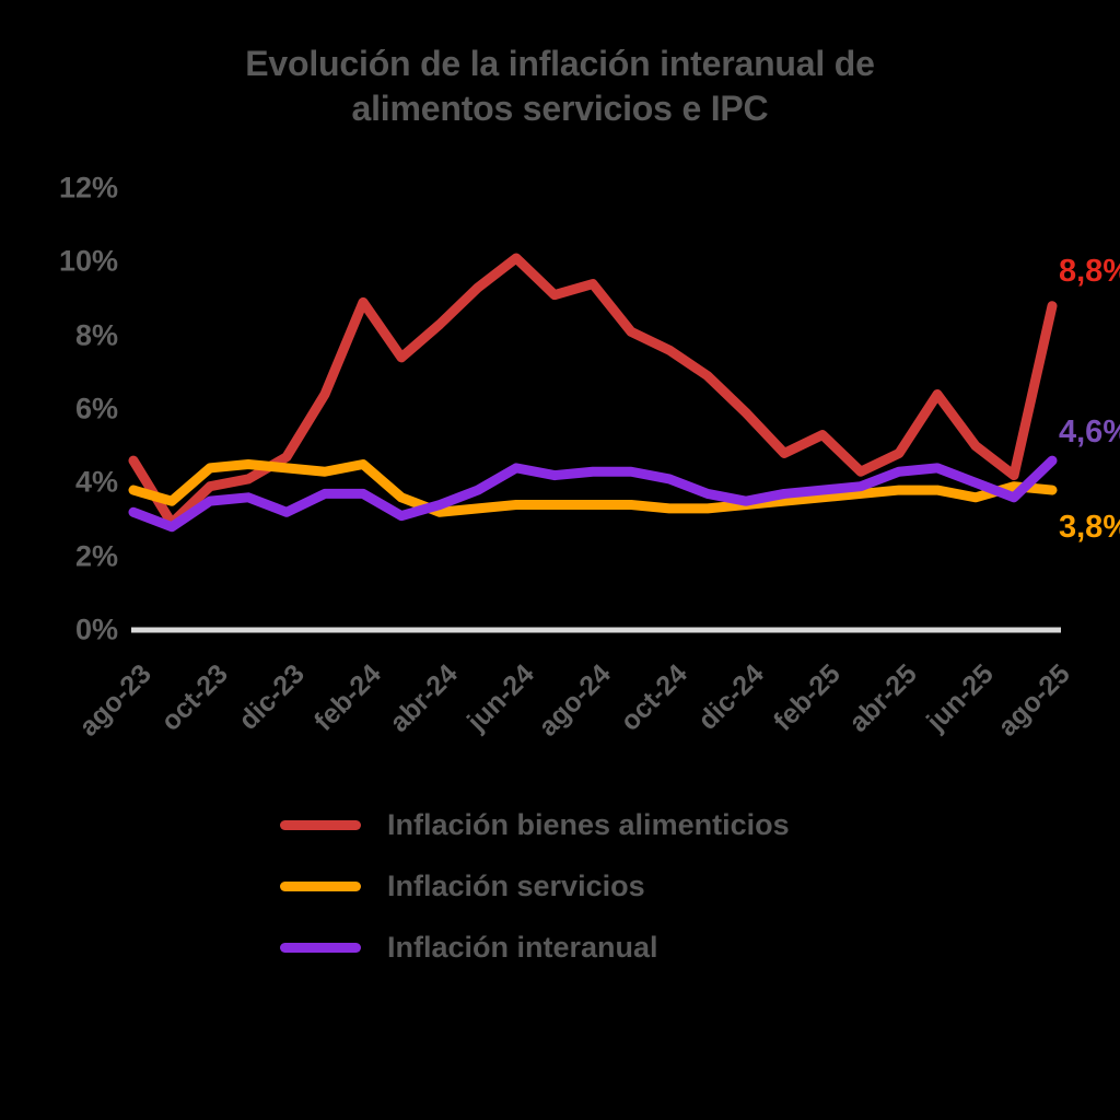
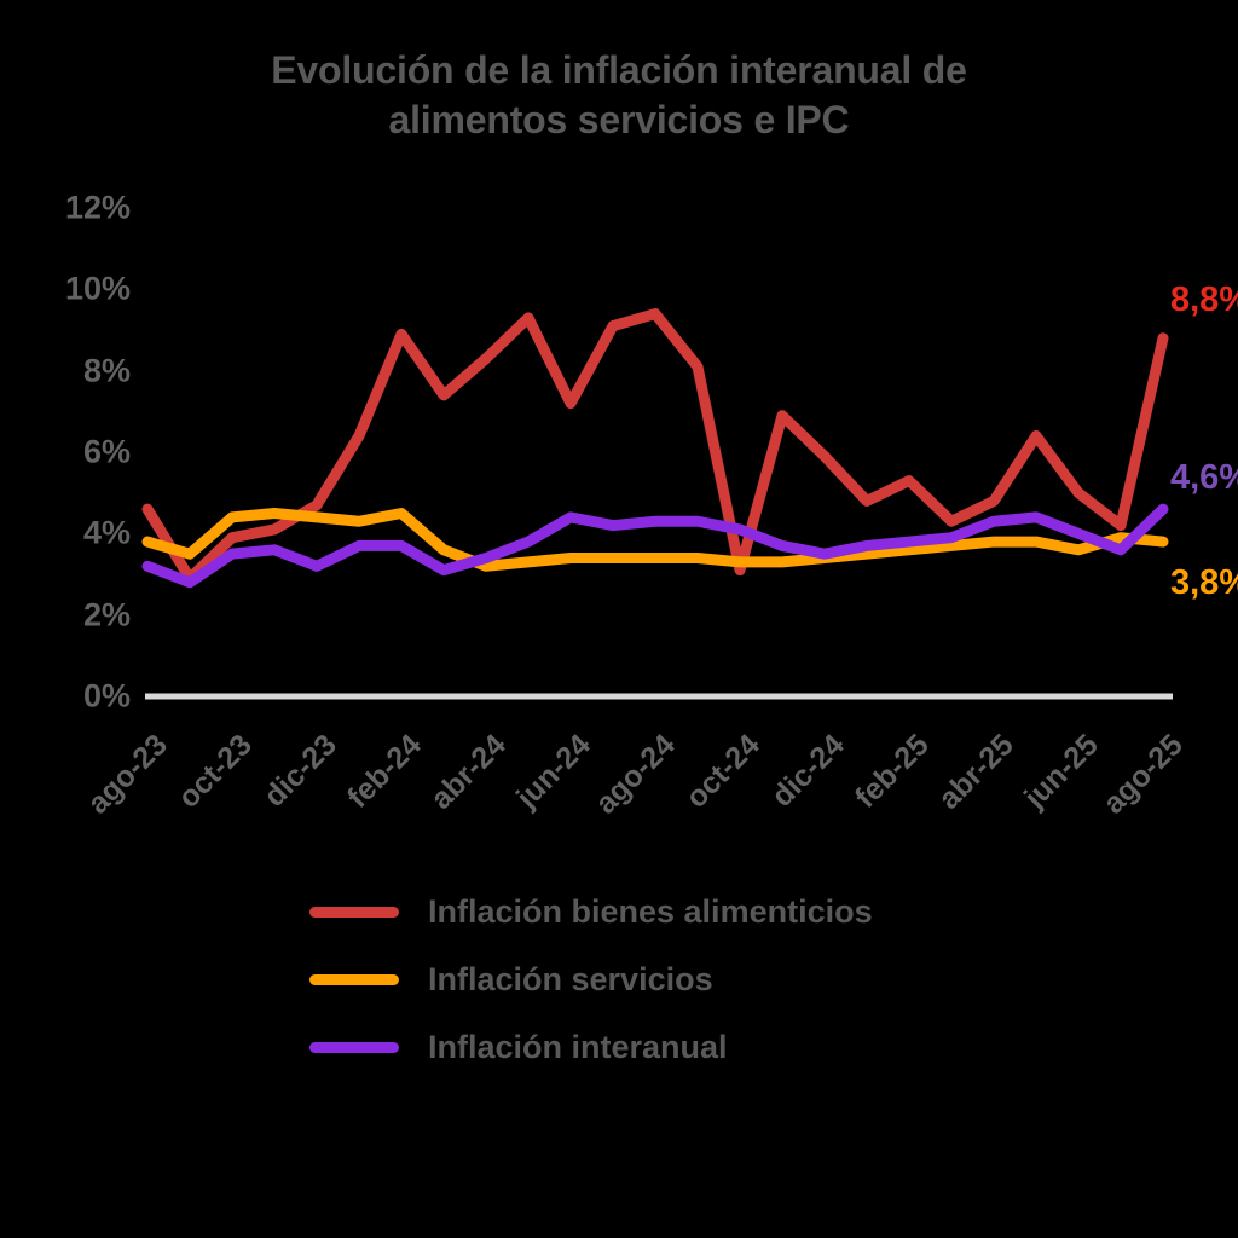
Inflación bienes alimenticios/jun-24: 10.1% -> 7.2%
Inflación bienes alimenticios/oct-24: 7.6% -> 3.1%
